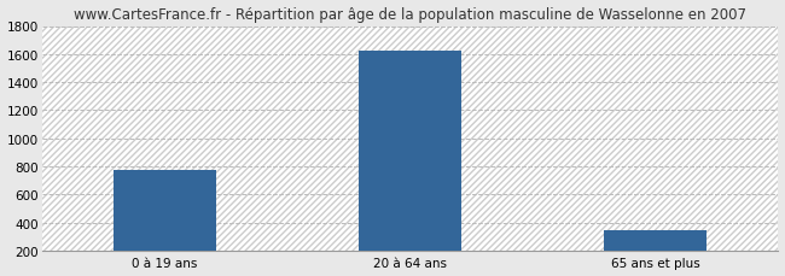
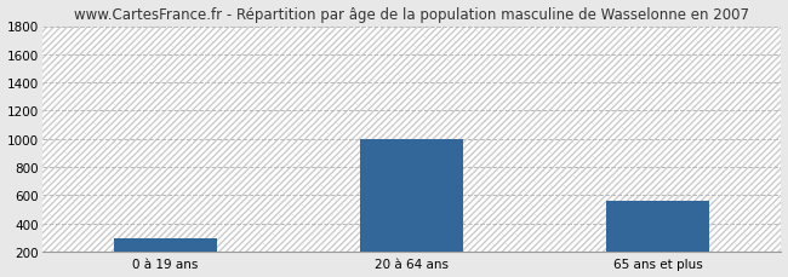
0 à 19 ans: 780 -> 290
20 à 64 ans: 1620 -> 1000
65 ans et plus: 340 -> 560
